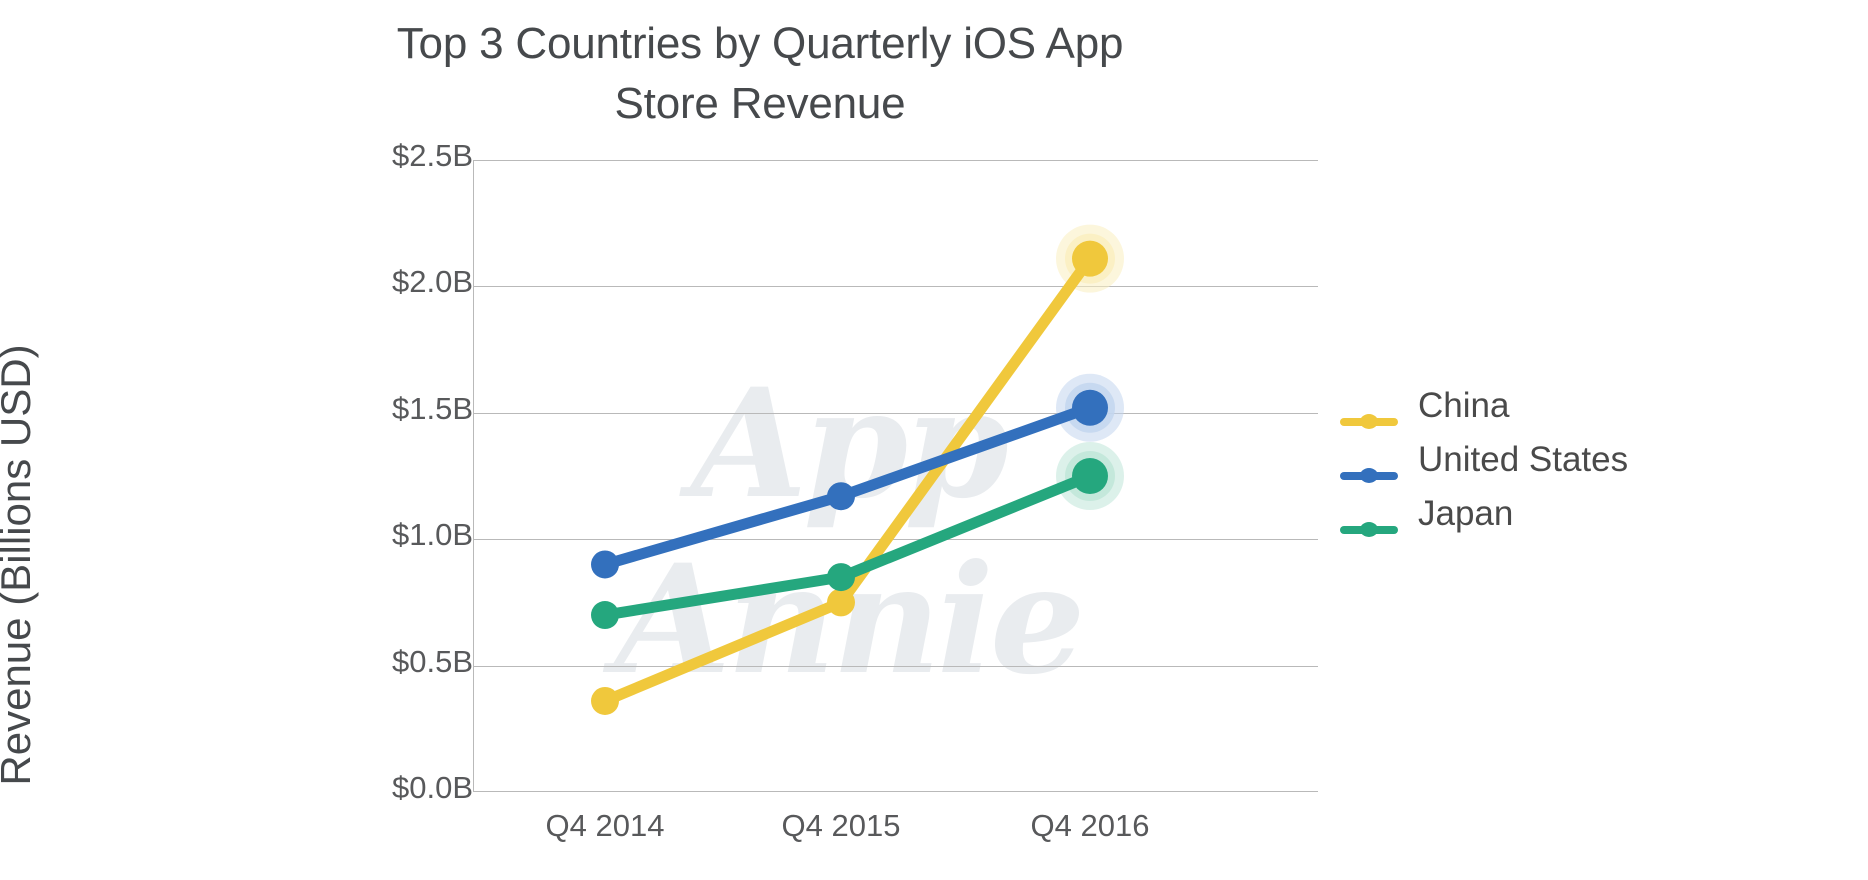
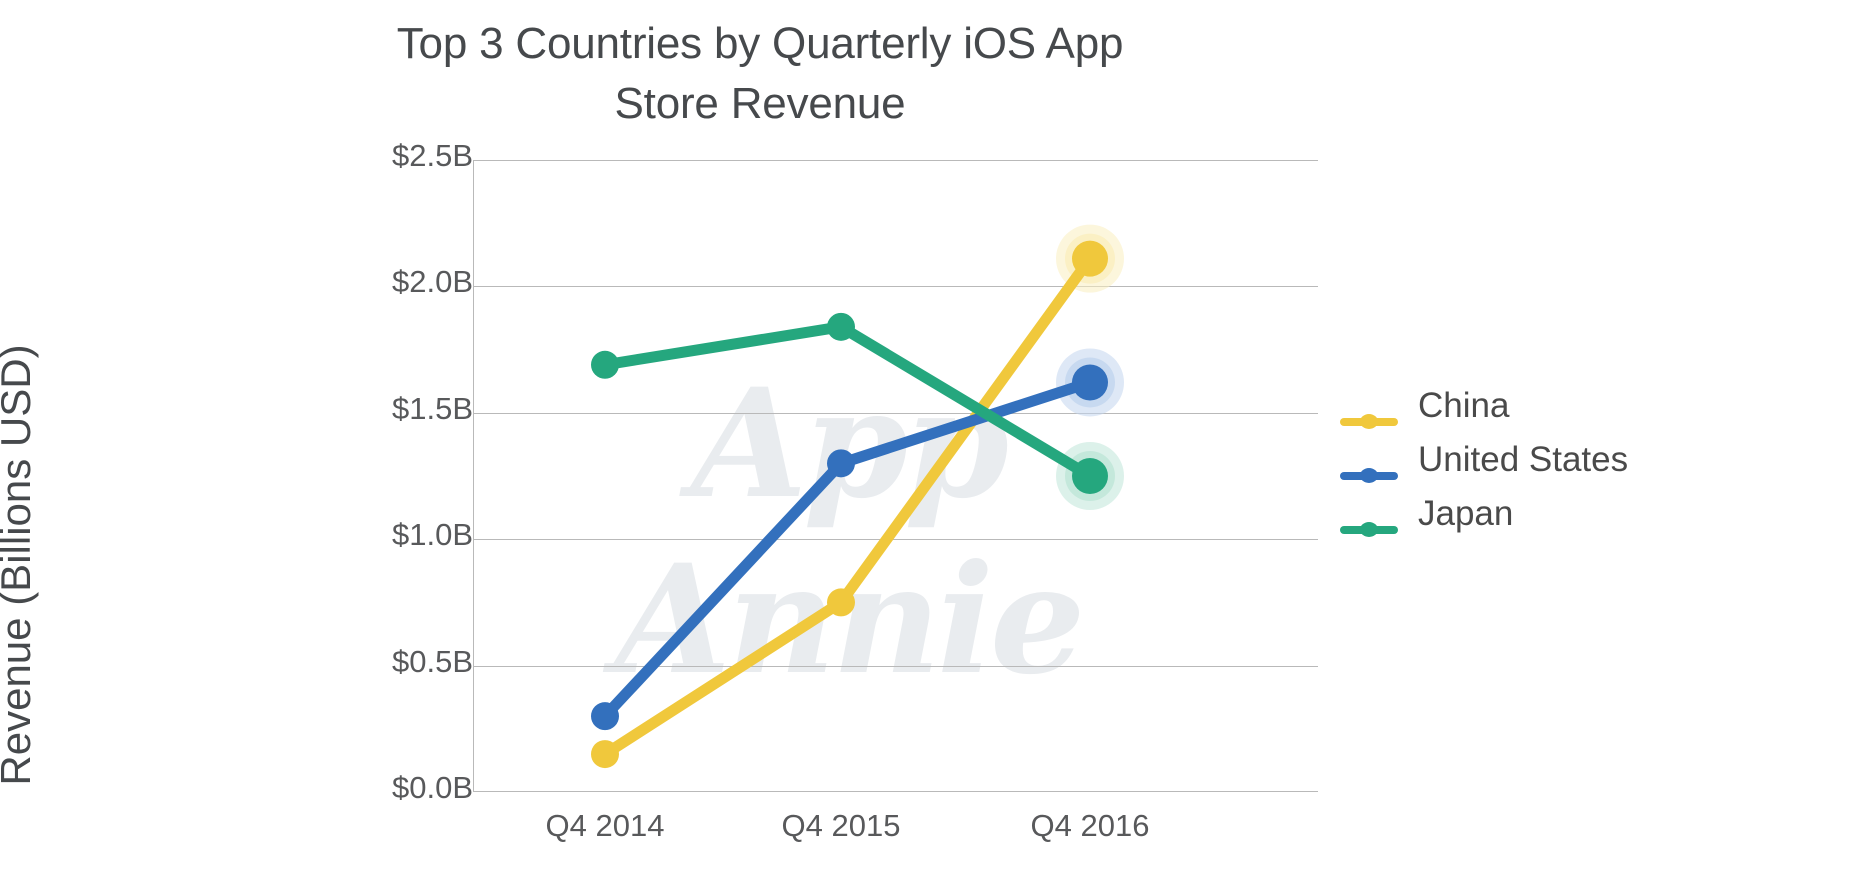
China/Q4 2014: $0.36B -> $0.15B
United States/Q4 2014: $0.90B -> $0.30B
Japan/Q4 2014: $0.70B -> $1.69B
United States/Q4 2015: $1.17B -> $1.30B
Japan/Q4 2015: $0.85B -> $1.84B
United States/Q4 2016: $1.52B -> $1.62B
